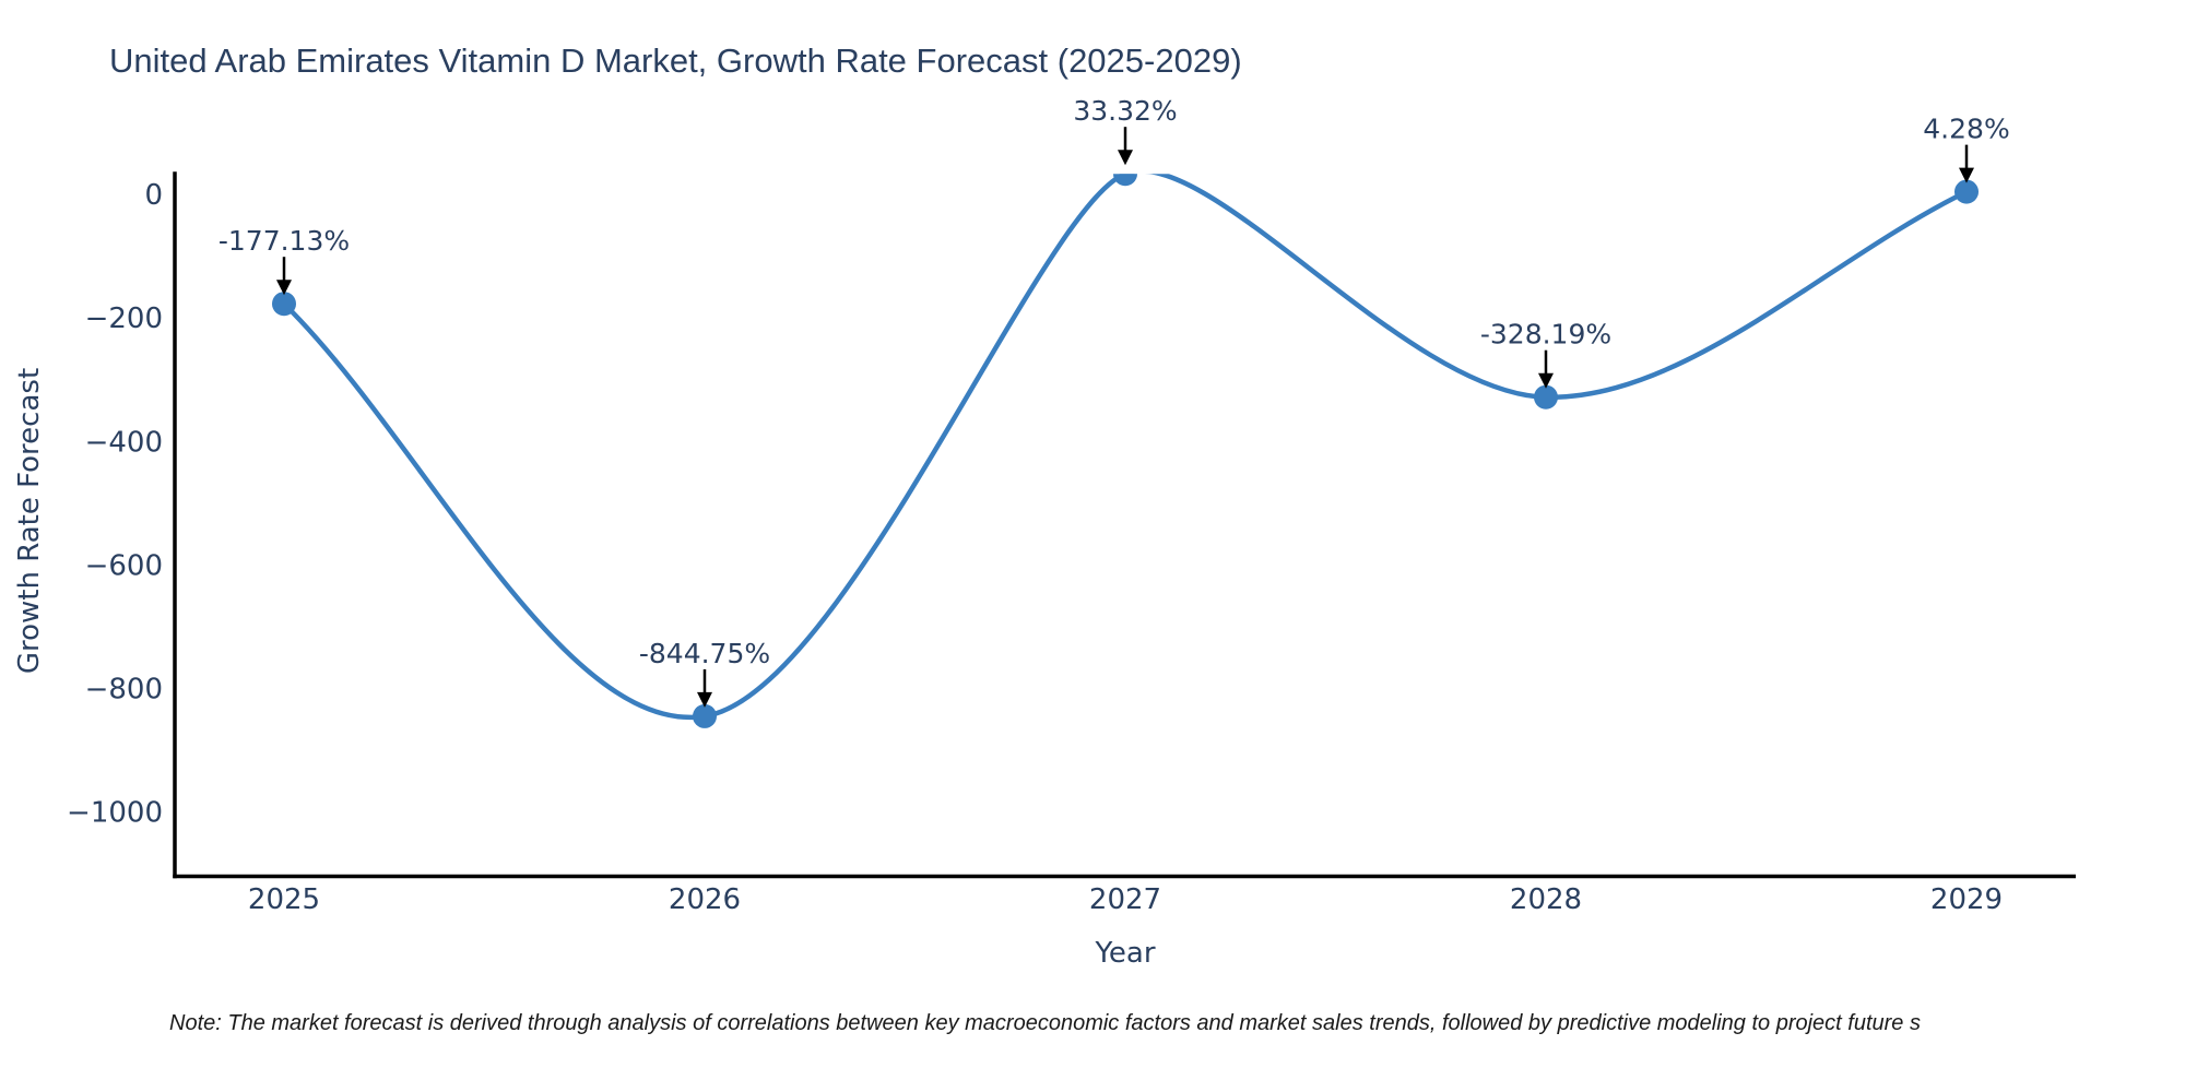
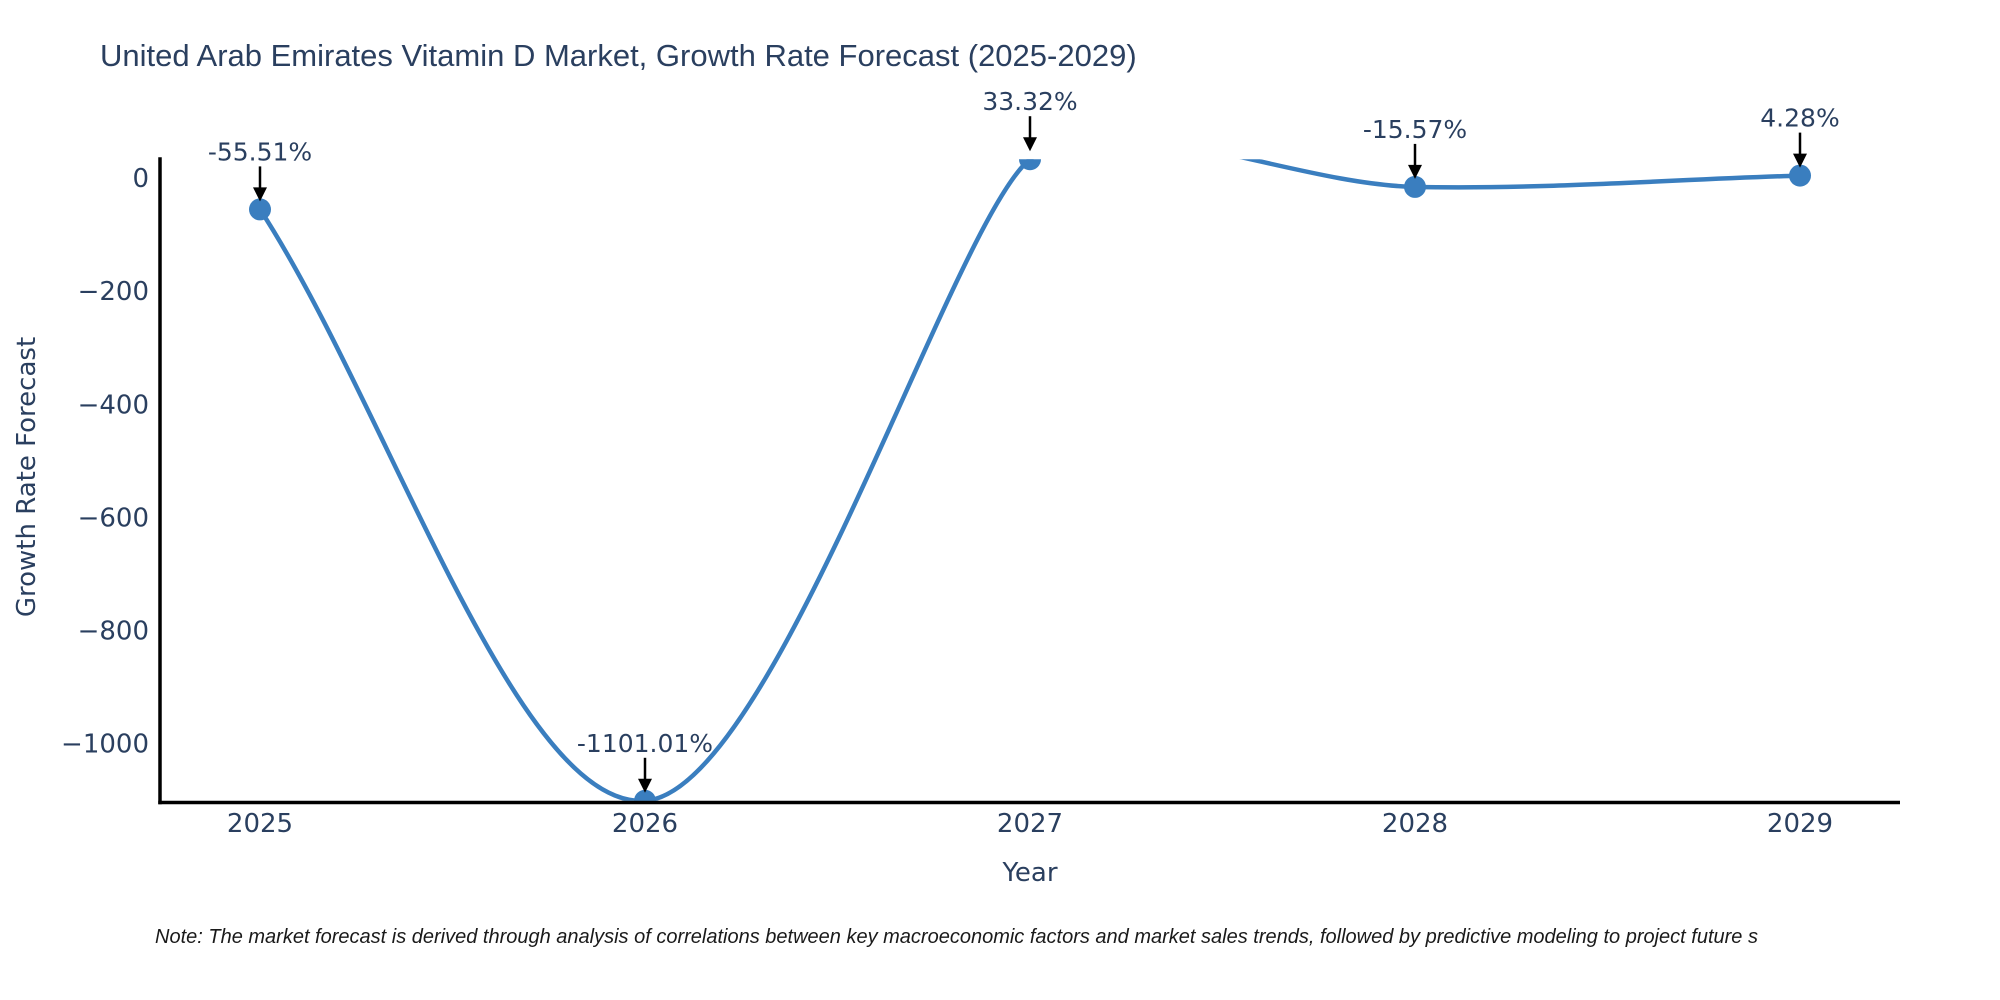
2025: -177.13% -> -55.51%
2026: -844.75% -> -1101.01%
2028: -328.19% -> -15.57%
